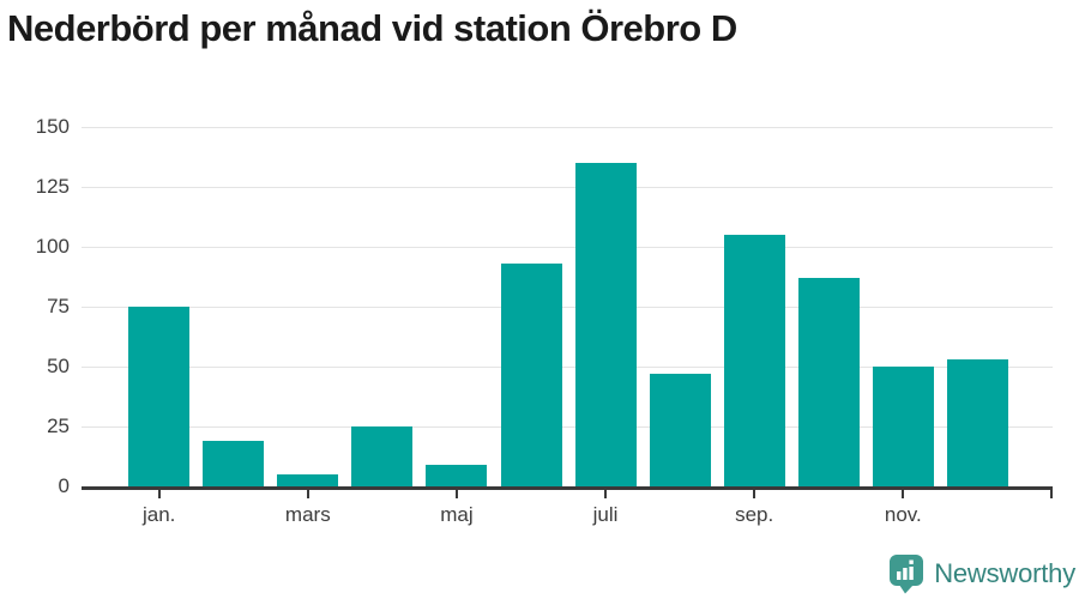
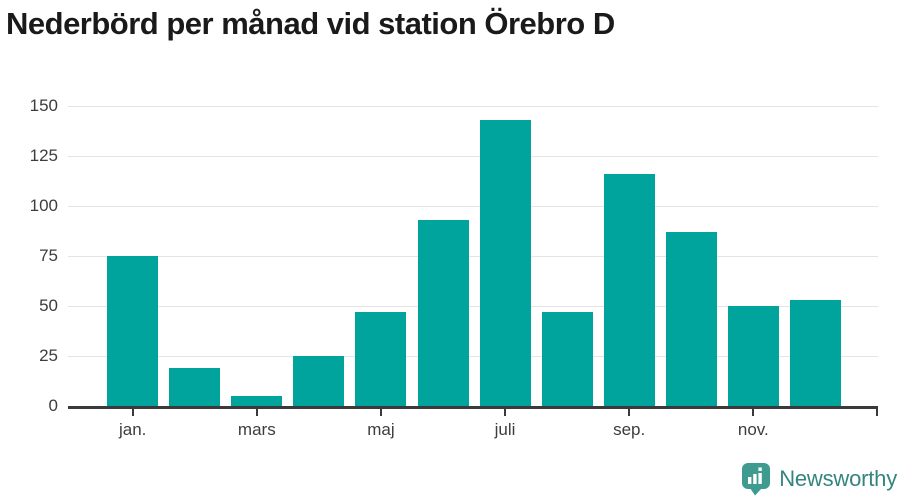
maj: 9 -> 47
juli: 135 -> 143
sep.: 105 -> 116
